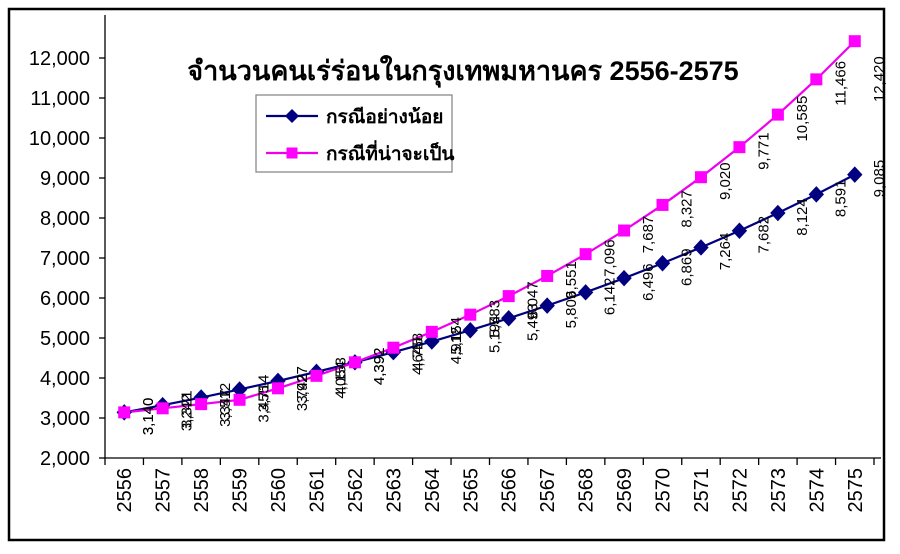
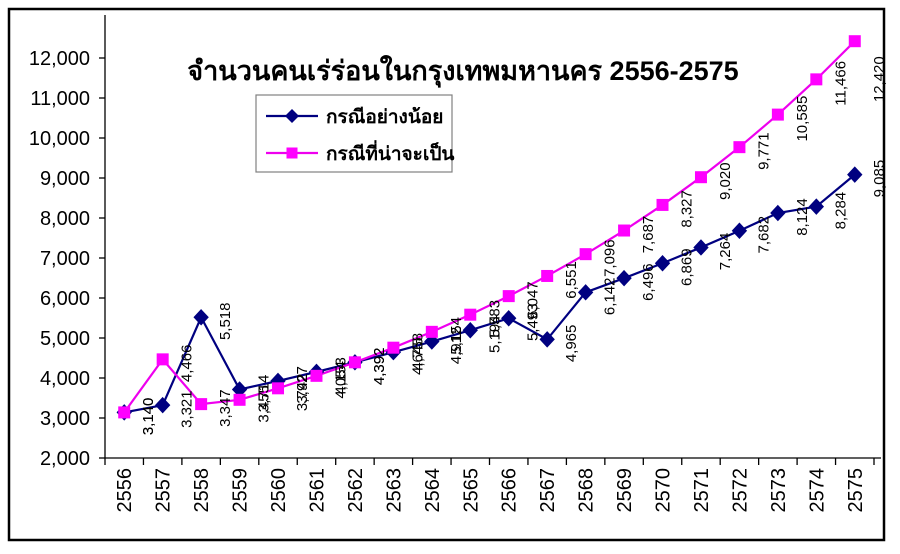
กรณีที่น่าจะเป็น/2557: 3,242 -> 4,466
กรณีอย่างน้อย/2558: 3,512 -> 5,518
กรณีอย่างน้อย/2567: 5,809 -> 4,965
กรณีอย่างน้อย/2574: 8,591 -> 8,284
